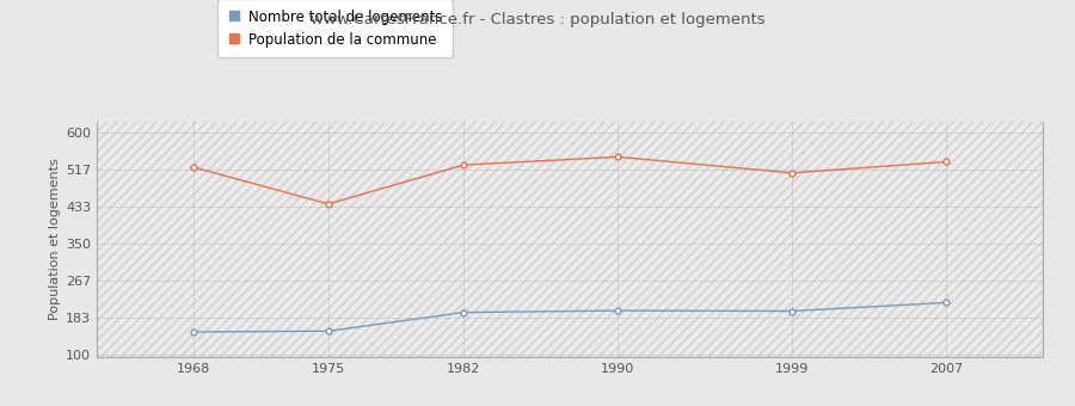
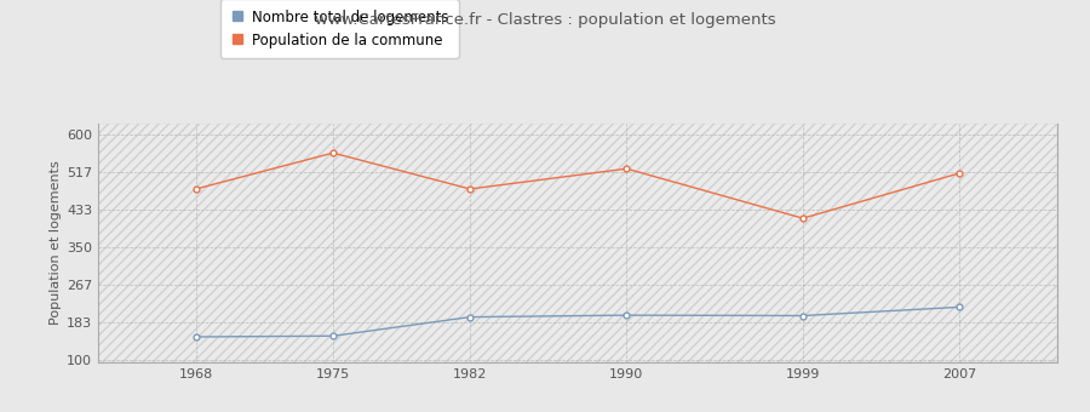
Population de la commune/1968: 523 -> 480
Population de la commune/1975: 440 -> 560
Population de la commune/1982: 528 -> 480
Population de la commune/1990: 546 -> 525
Population de la commune/1999: 510 -> 415
Population de la commune/2007: 535 -> 515
